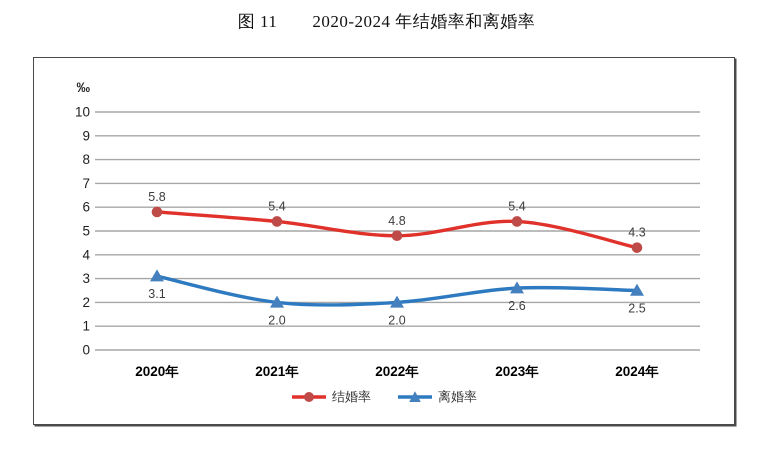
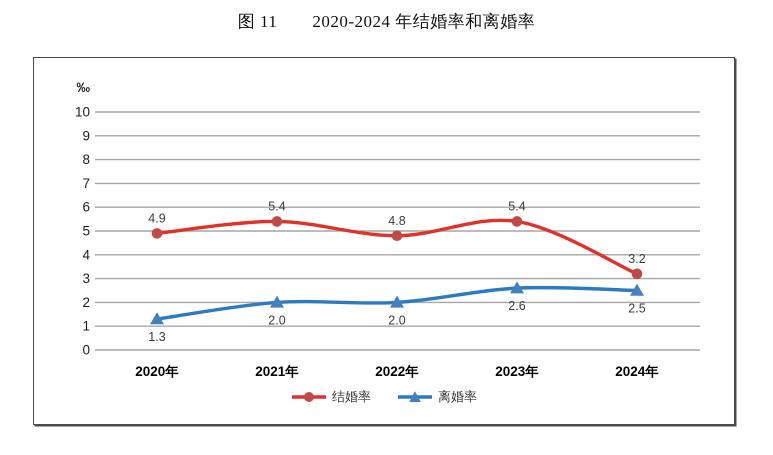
结婚率/2020年: 5.8 -> 4.9
离婚率/2020年: 3.1 -> 1.3
结婚率/2024年: 4.3 -> 3.2
